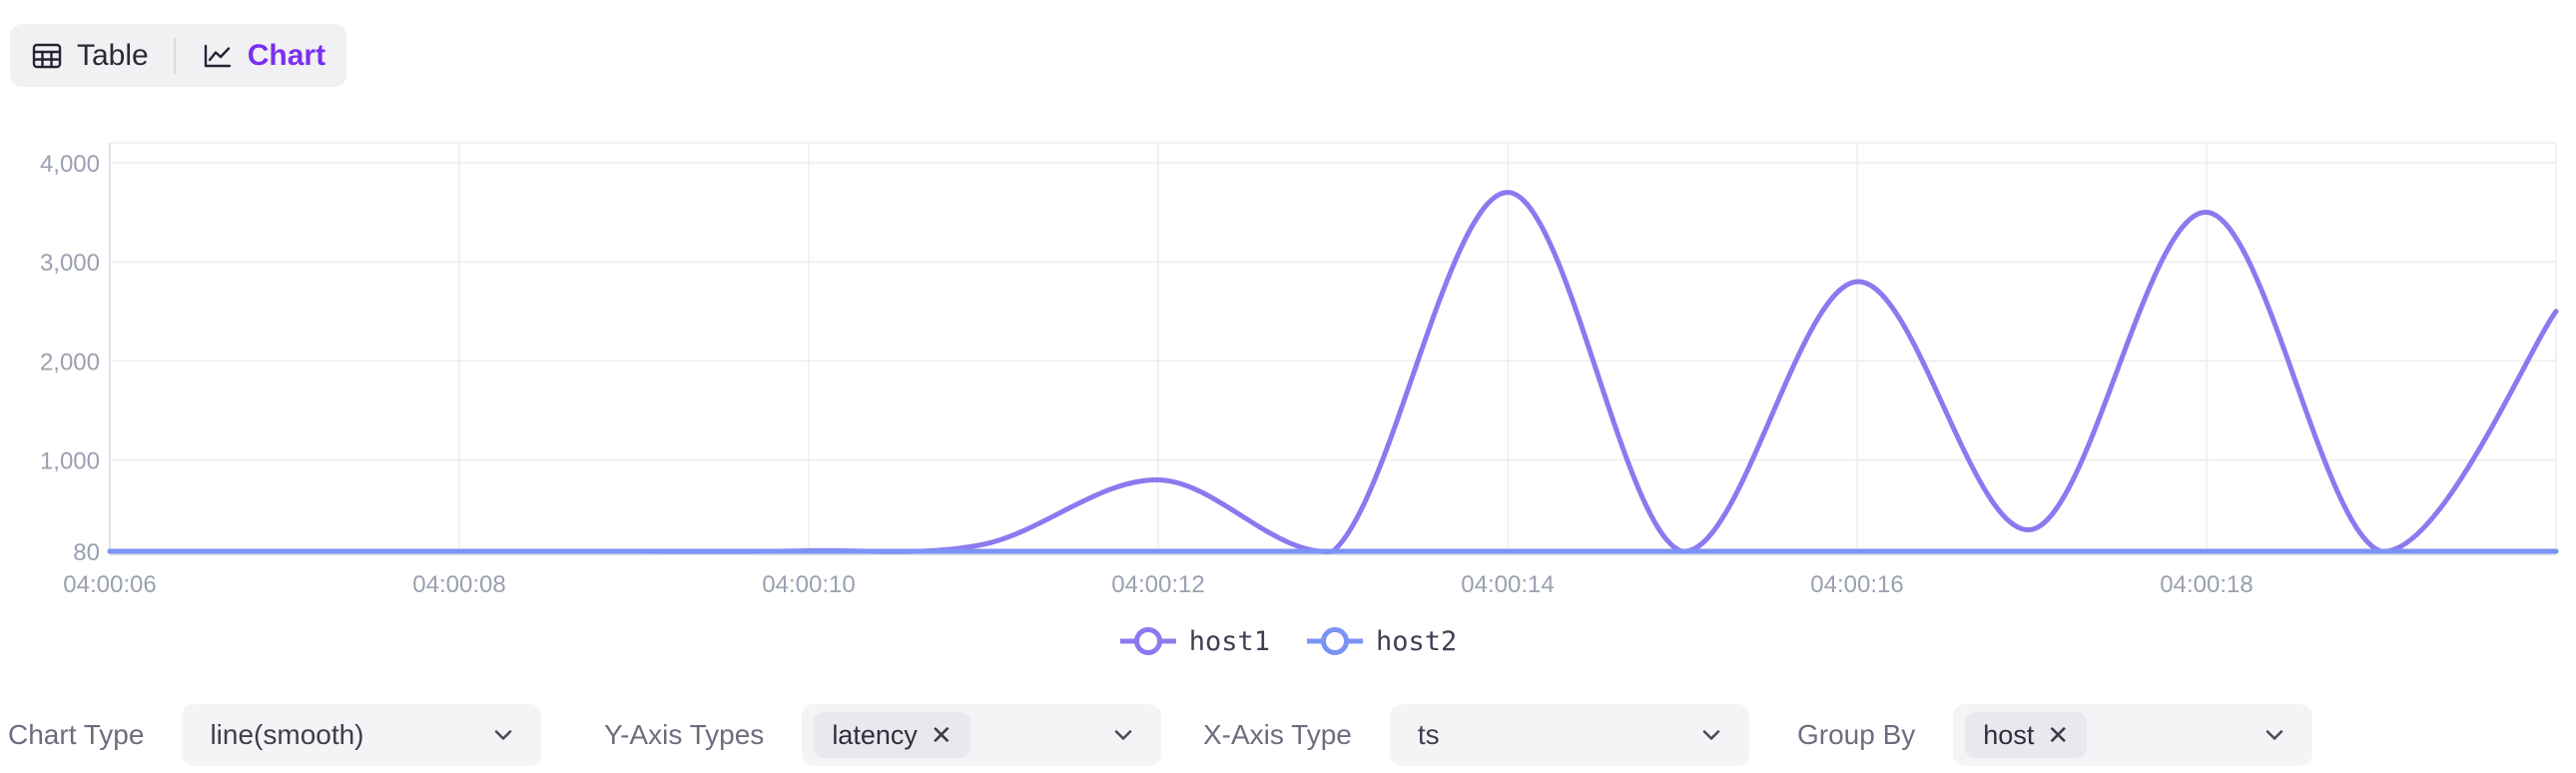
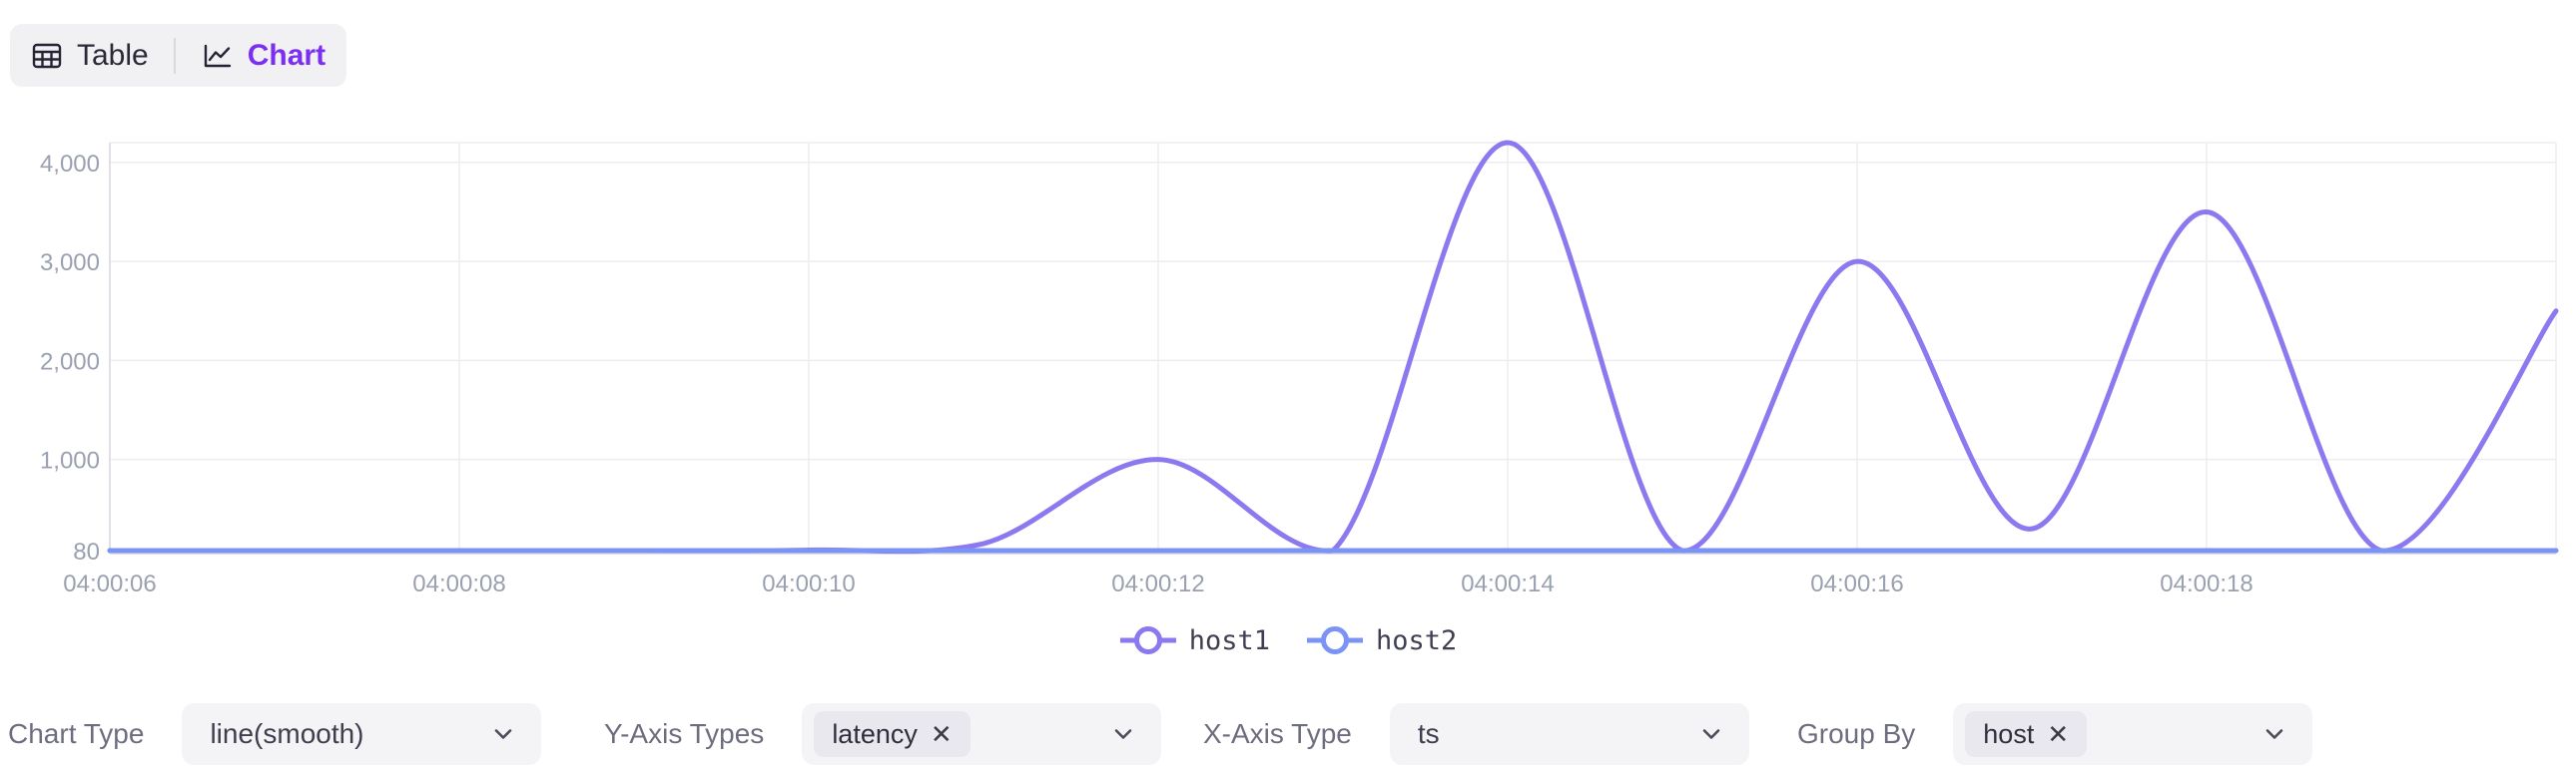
host1/04:00:12: 800 -> 1000
host1/04:00:14: 3700 -> 4200
host1/04:00:16: 2800 -> 3000
